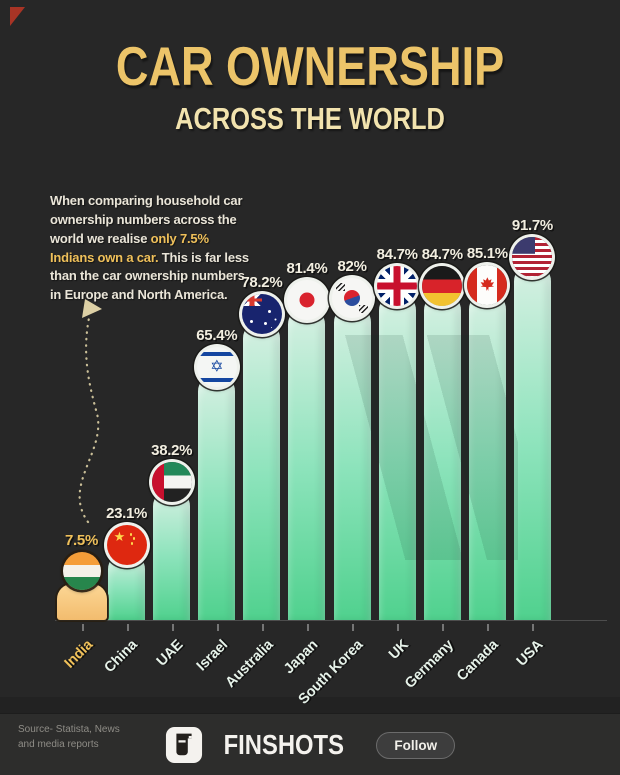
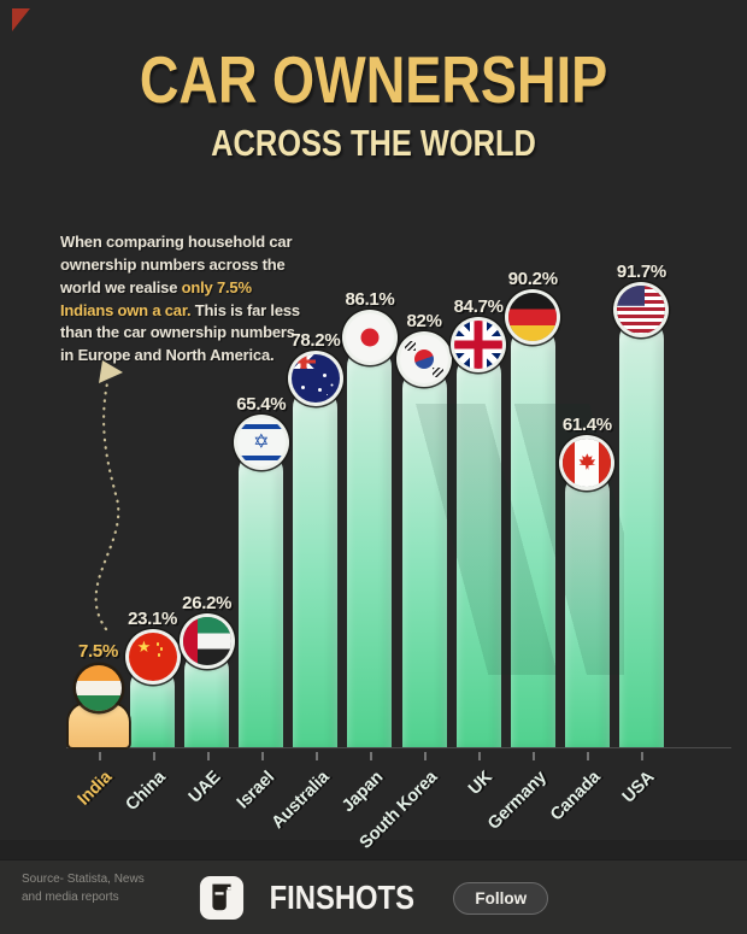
UAE: 38.2% -> 26.2%
Japan: 81.4% -> 86.1%
Germany: 84.7% -> 90.2%
Canada: 85.1% -> 61.4%
